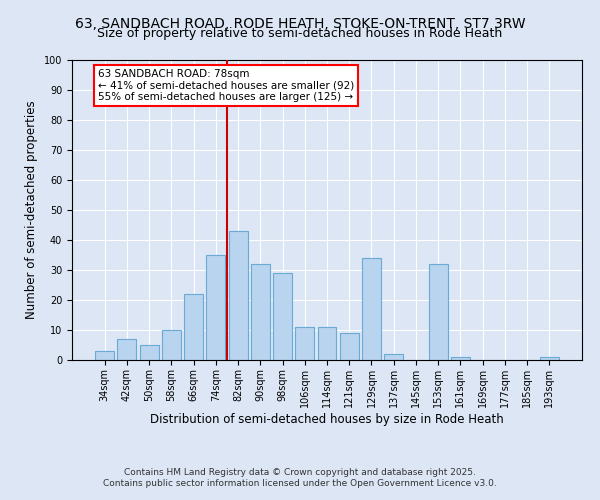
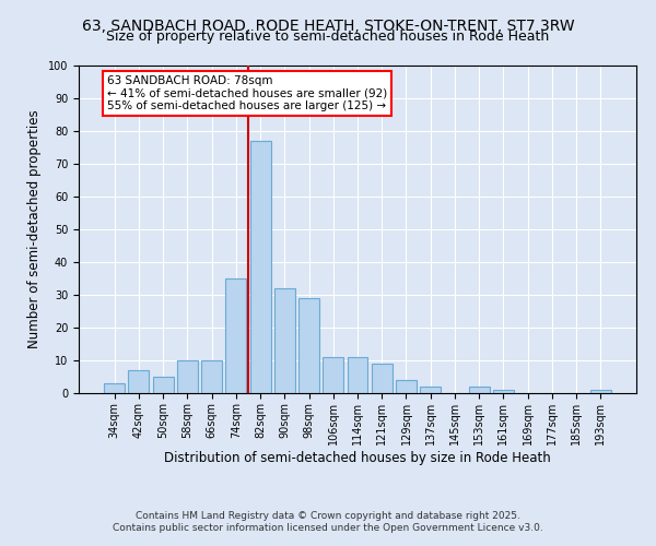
66sqm: 22 -> 10
82sqm: 43 -> 77
129sqm: 34 -> 4
153sqm: 32 -> 2
